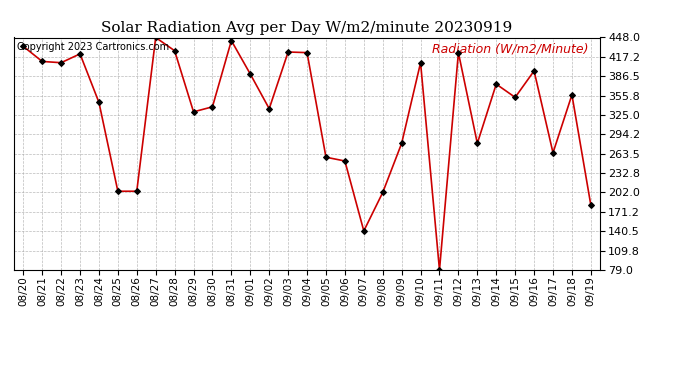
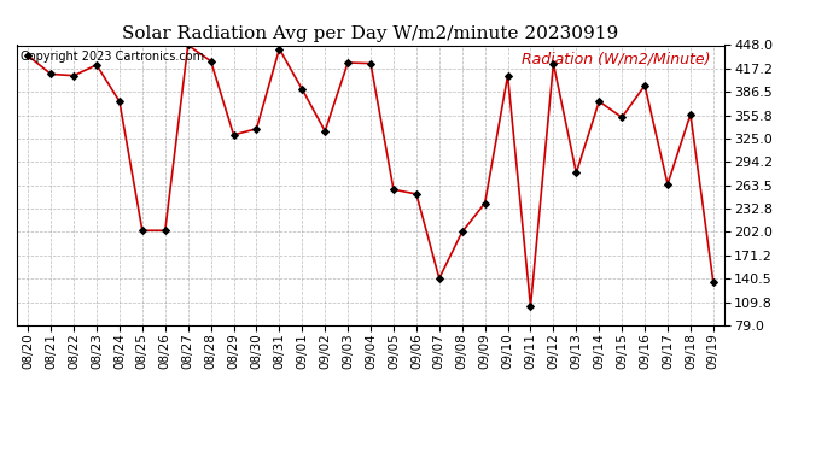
08/24: 345 -> 374
09/09: 280 -> 240
09/11: 79 -> 104
09/19: 182 -> 136
